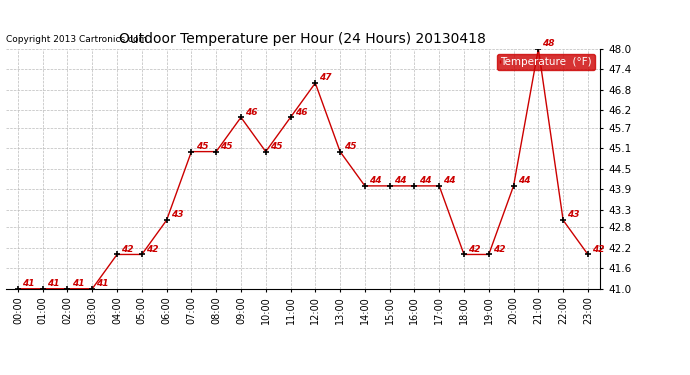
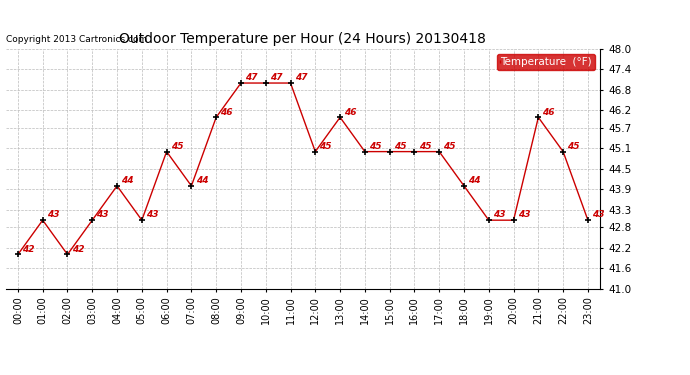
00:00: 41 -> 42
01:00: 41 -> 43
02:00: 41 -> 42
03:00: 41 -> 43
04:00: 42 -> 44
05:00: 42 -> 43
06:00: 43 -> 45
07:00: 45 -> 44
08:00: 45 -> 46
09:00: 46 -> 47
10:00: 45 -> 47
11:00: 46 -> 47
12:00: 47 -> 45
13:00: 45 -> 46
14:00: 44 -> 45
15:00: 44 -> 45
16:00: 44 -> 45
17:00: 44 -> 45
18:00: 42 -> 44
19:00: 42 -> 43
20:00: 44 -> 43
21:00: 48 -> 46
22:00: 43 -> 45
23:00: 42 -> 43
